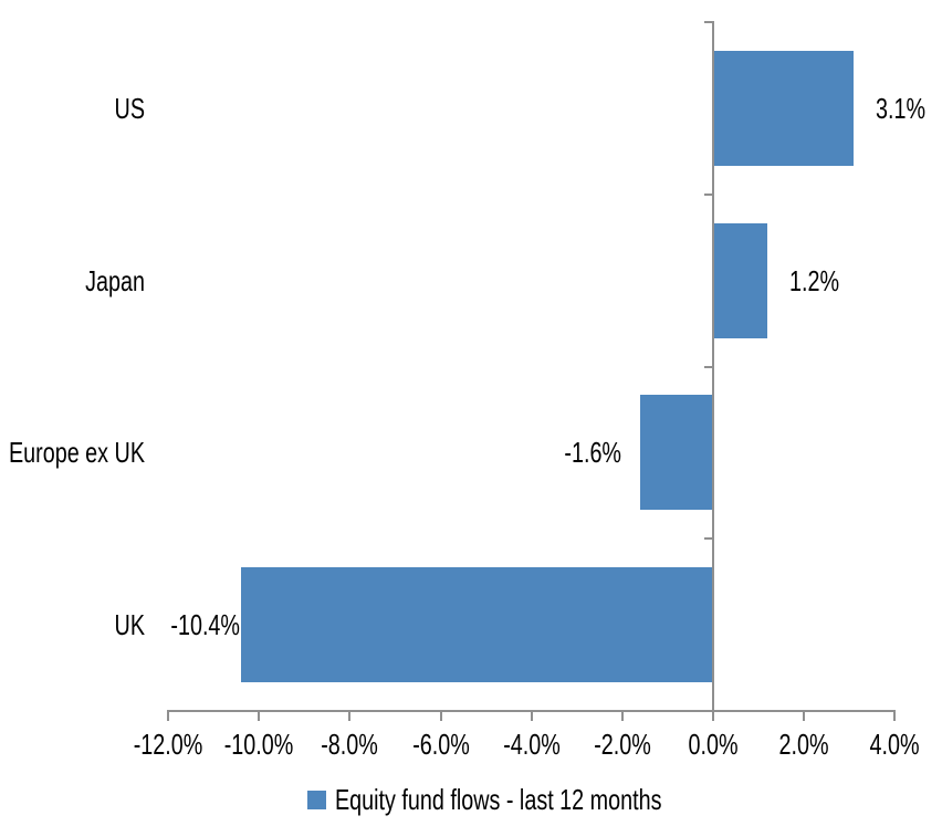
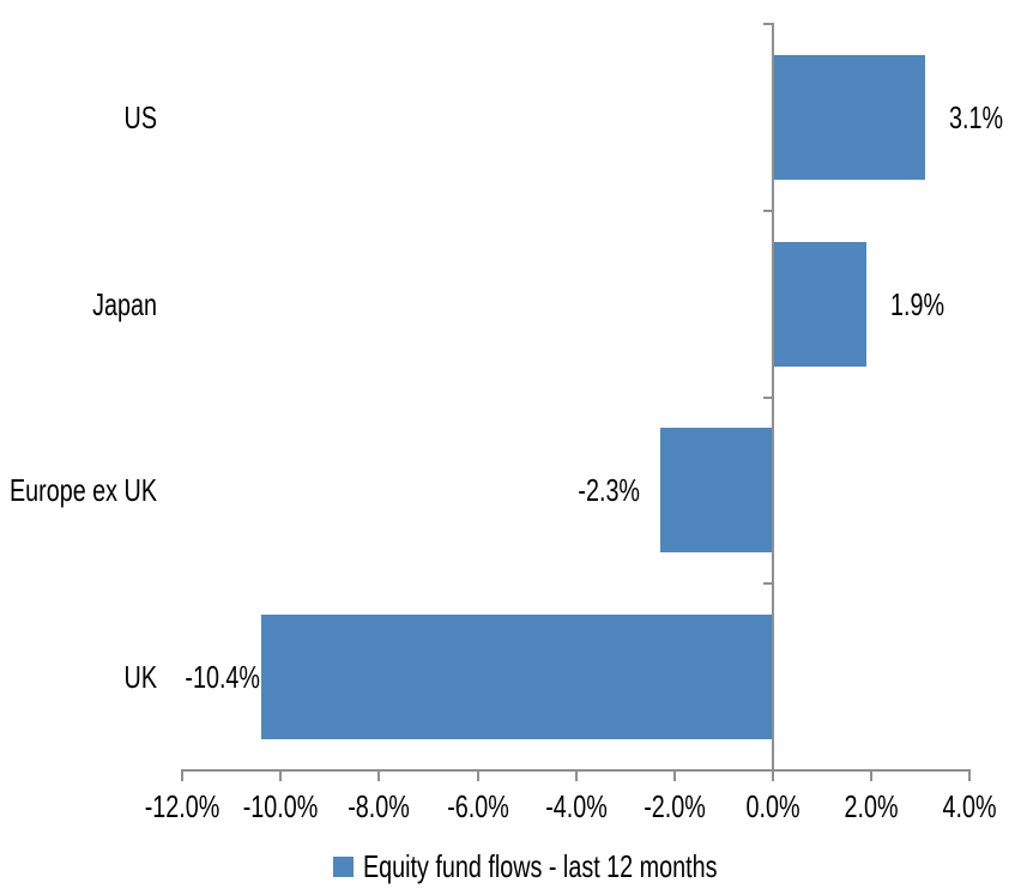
Japan: 1.2% -> 1.9%
Europe ex UK: -1.6% -> -2.3%
